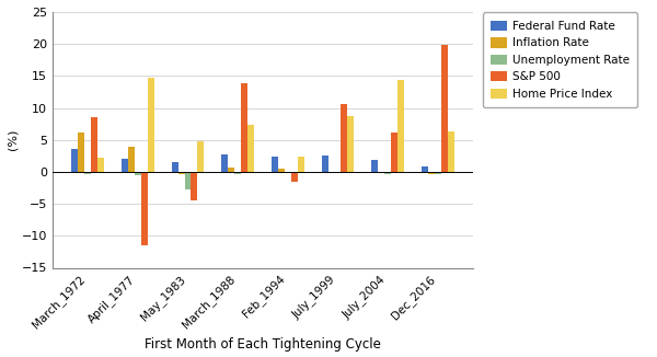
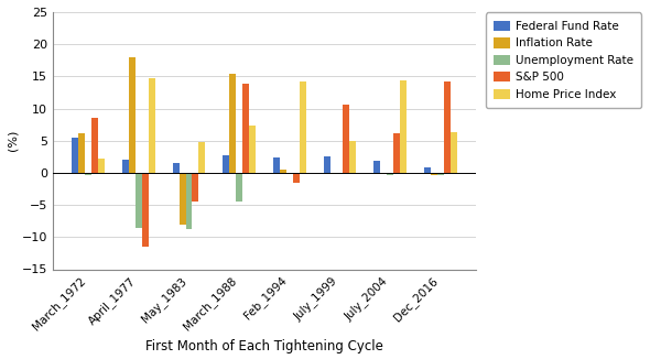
Federal Fund Rate/March_1972: 3.5 -> 5.4
Inflation Rate/April_1977: 4.0 -> 18.0
Unemployment Rate/April_1977: -0.5 -> -8.6
Inflation Rate/May_1983: -0.3 -> -8.0
Unemployment Rate/May_1983: -2.7 -> -8.8
Inflation Rate/March_1988: 0.7 -> 15.4
Unemployment Rate/March_1988: -0.3 -> -4.4
Home Price Index/Feb_1994: 2.4 -> 14.2
Home Price Index/July_1999: 8.7 -> 5.0
S&P 500/Dec_2016: 19.8 -> 14.2
